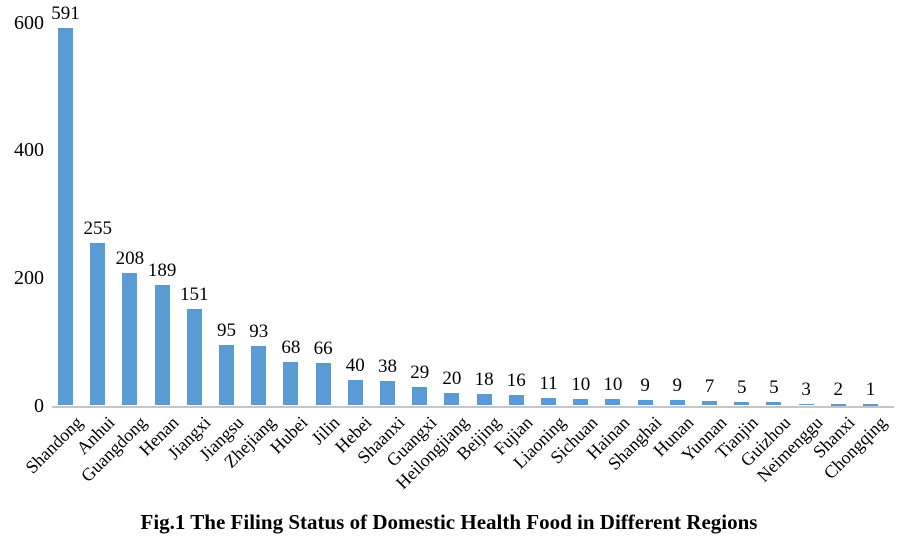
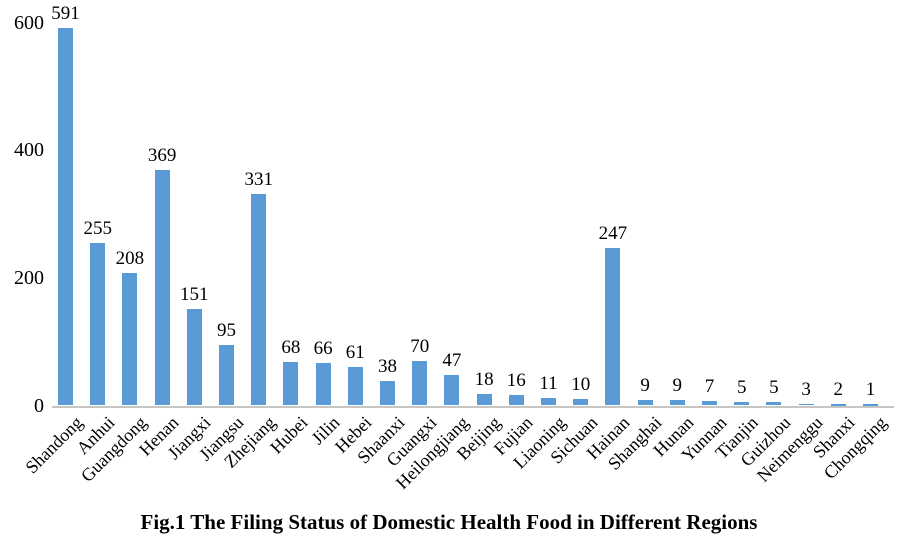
Henan: 189 -> 369
Zhejiang: 93 -> 331
Hebei: 40 -> 61
Guangxi: 29 -> 70
Heilongjiang: 20 -> 47
Hainan: 10 -> 247
